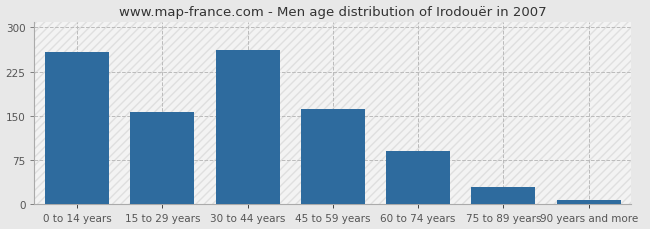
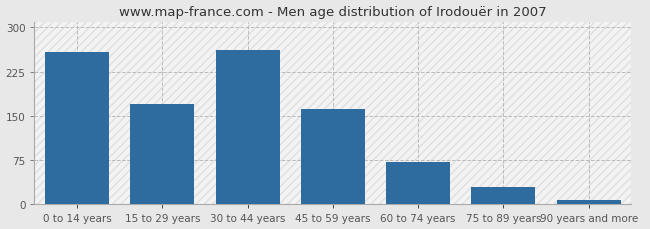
15 to 29 years: 157 -> 170
60 to 74 years: 90 -> 72
